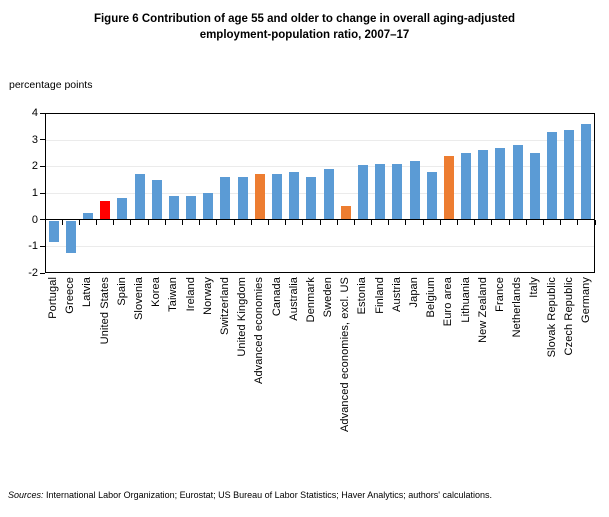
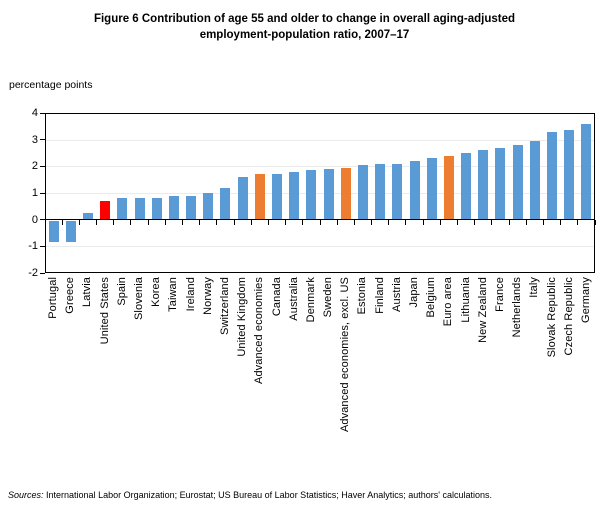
Greece: -1.2 -> -0.8
Slovenia: 1.7 -> 0.8
Korea: 1.5 -> 0.8
Switzerland: 1.6 -> 1.2
Denmark: 1.6 -> 1.9
Advanced economies, excl. US: 0.5 -> 1.9
Belgium: 1.8 -> 2.3
Italy: 2.5 -> 3.0
